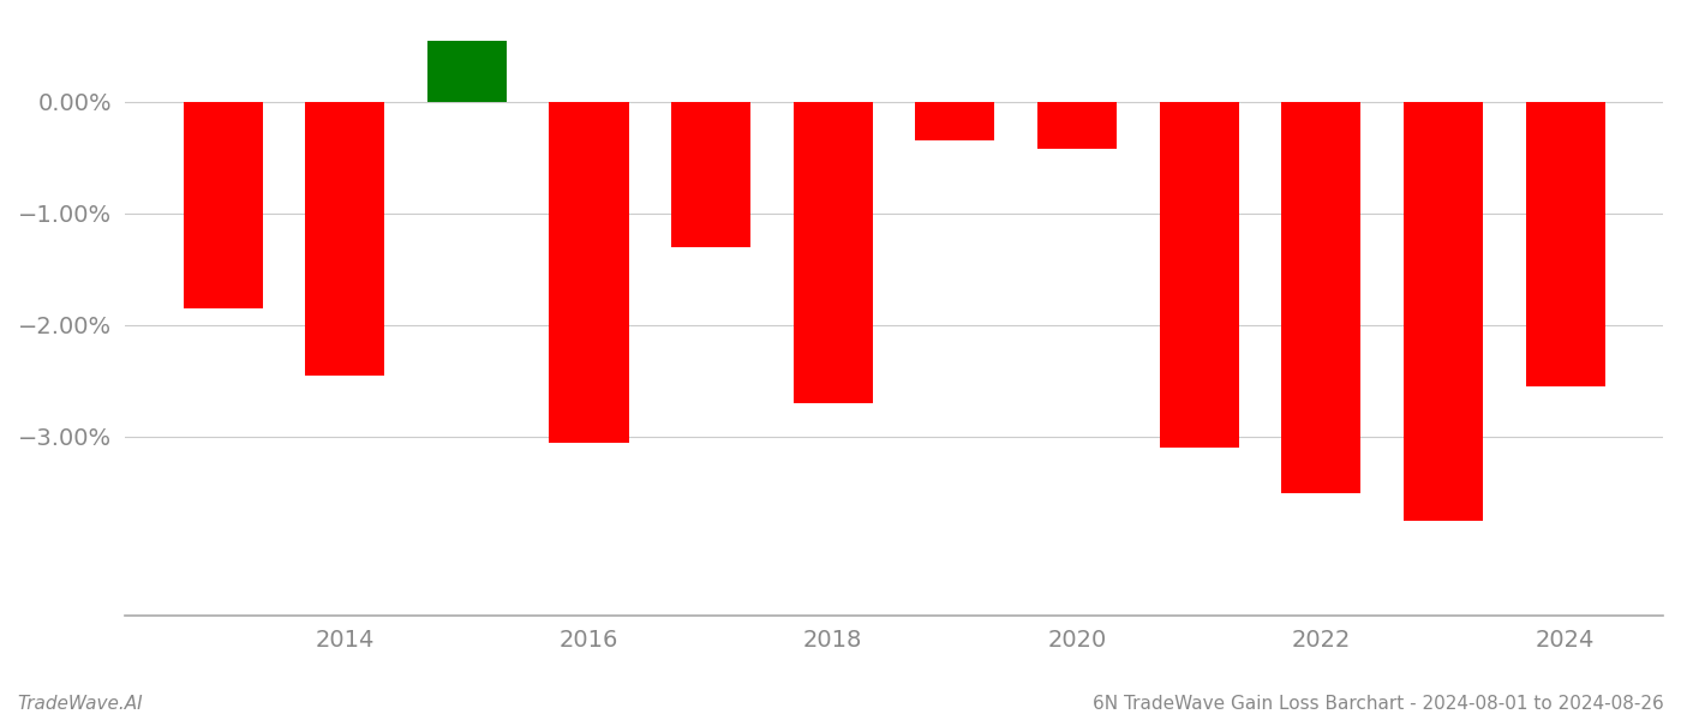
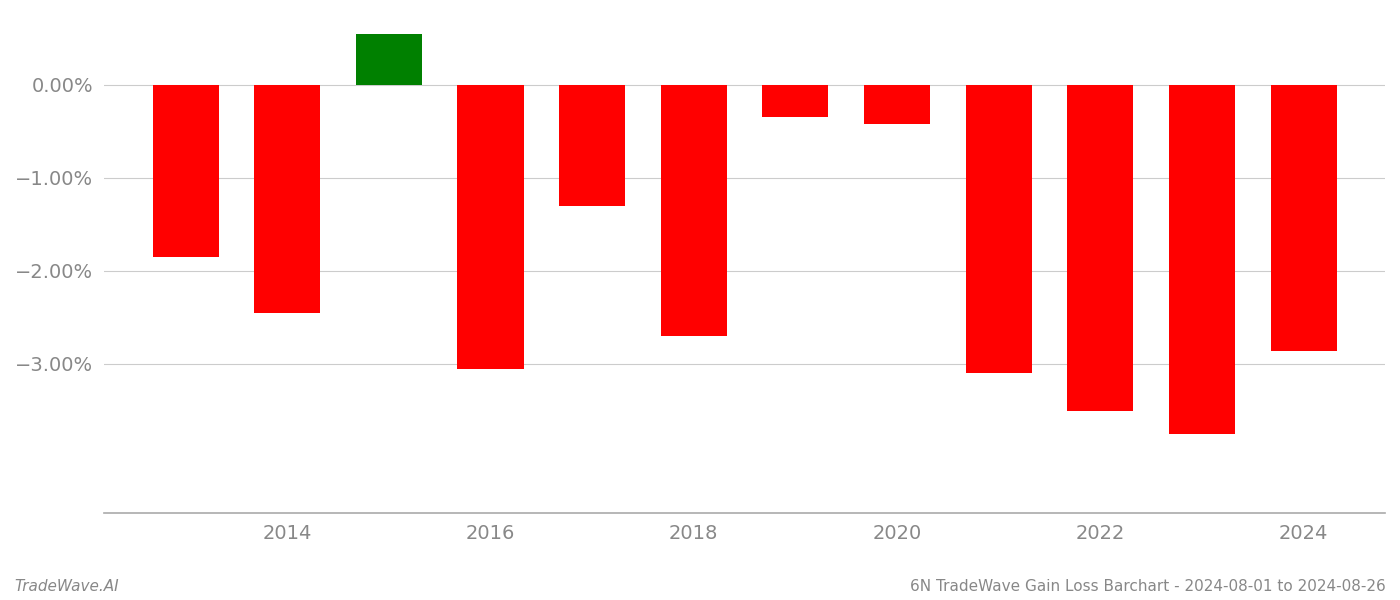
2024: -2.55% -> -2.86%
